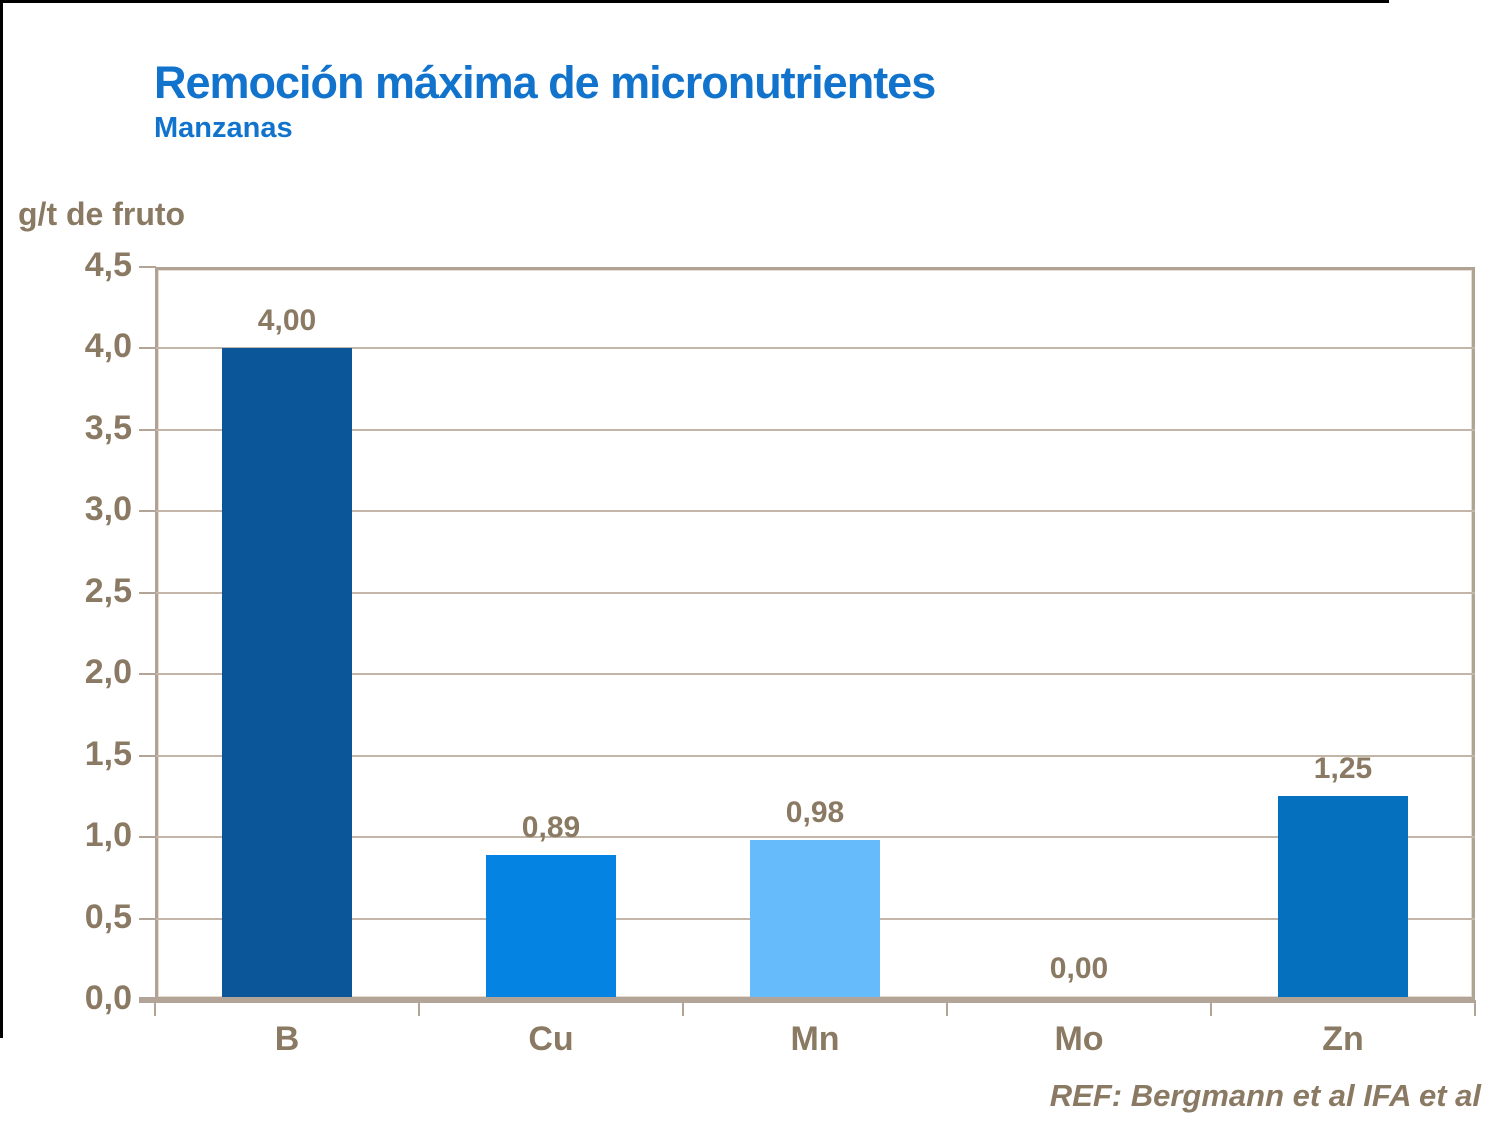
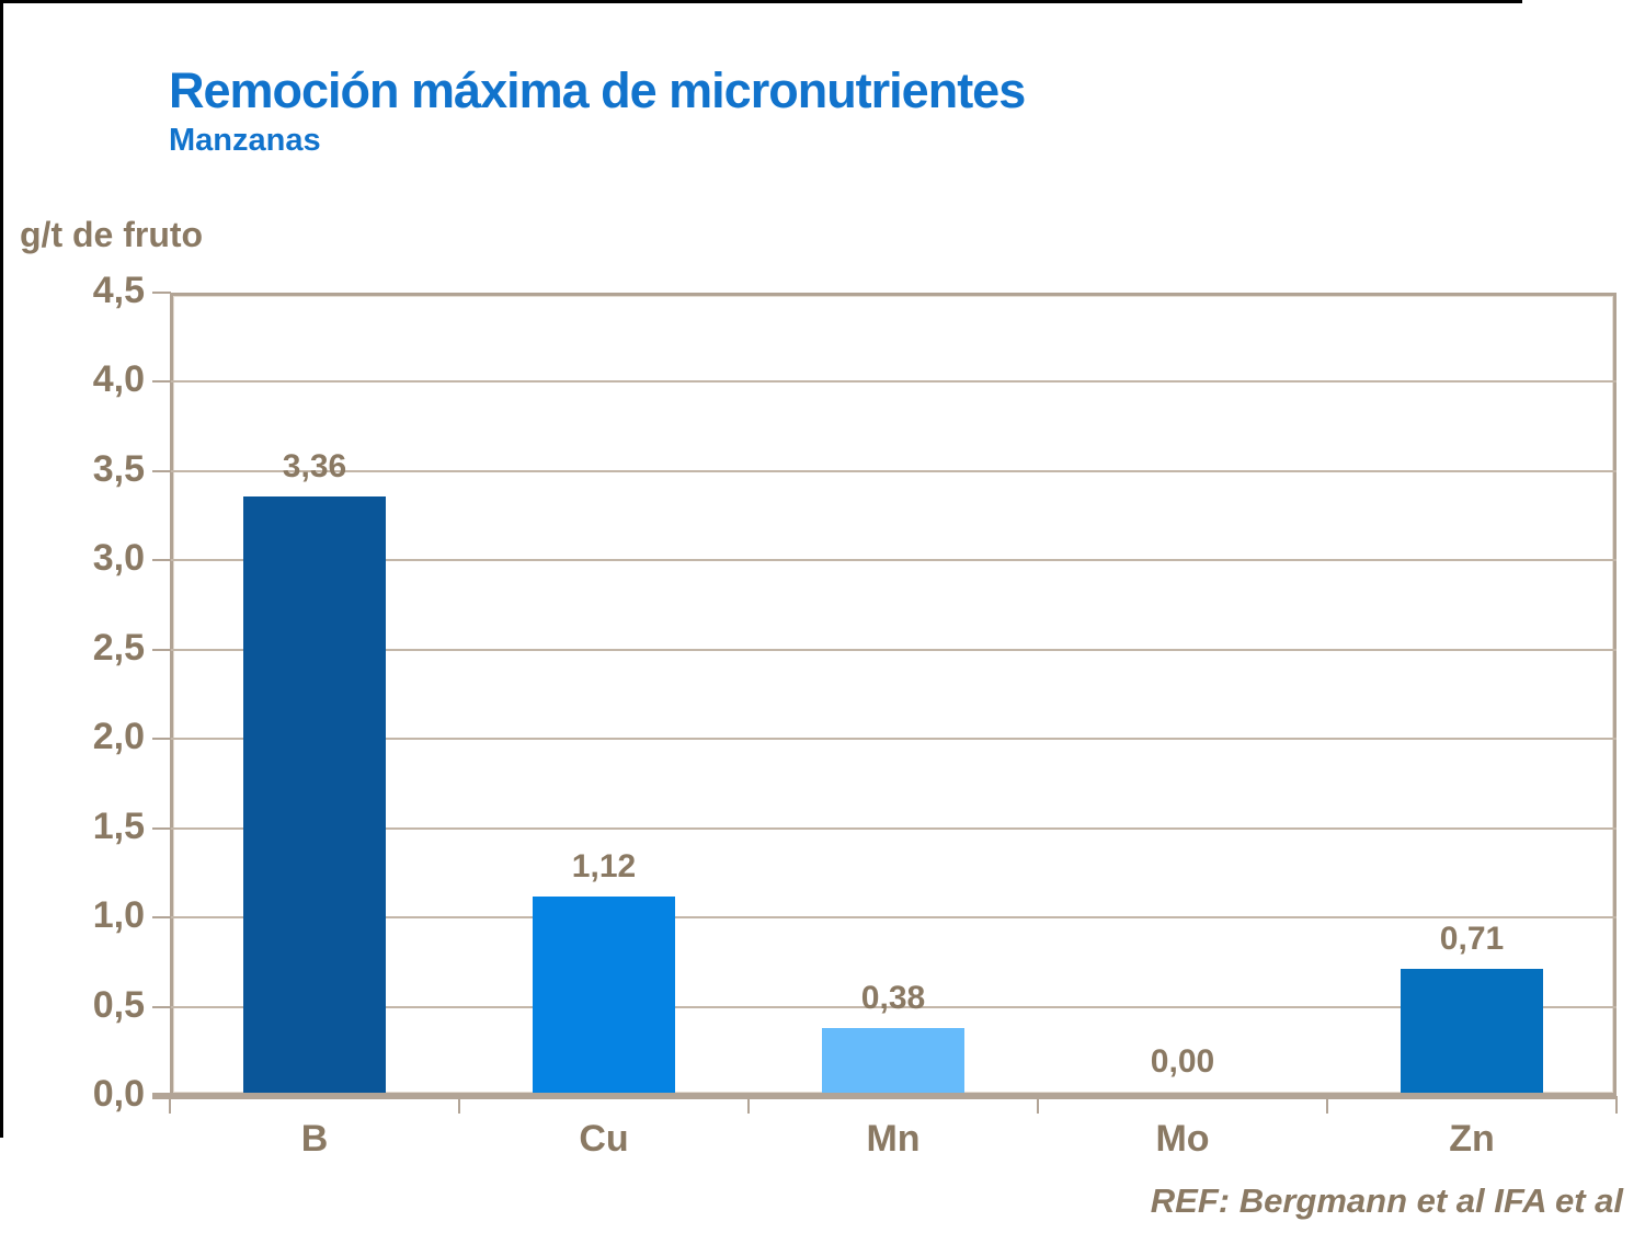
B: 4,00 -> 3,36
Cu: 0,89 -> 1,12
Mn: 0,98 -> 0,38
Zn: 1,25 -> 0,71
